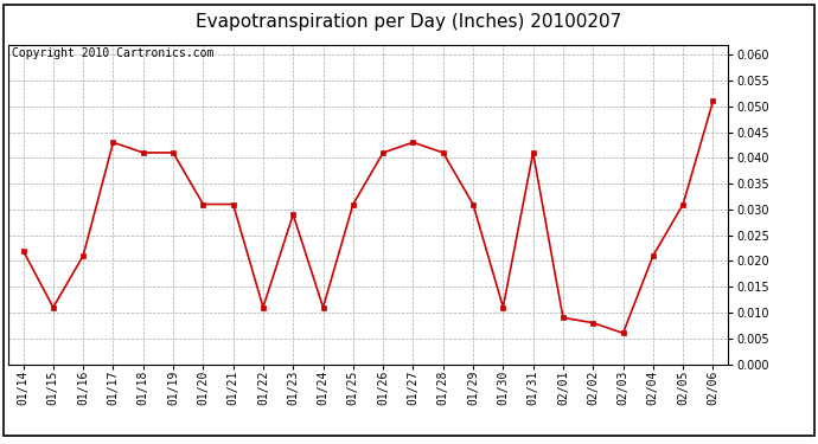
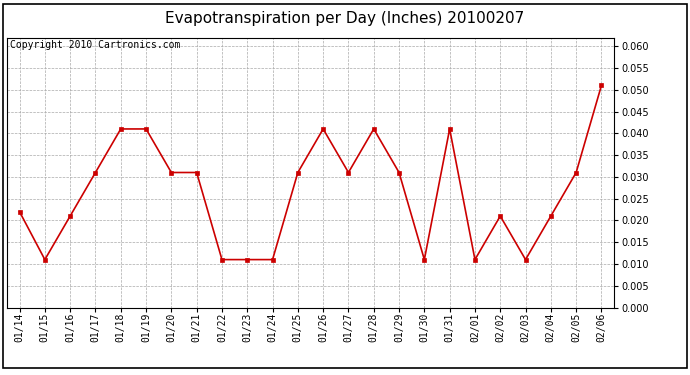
01/17: 0.043 -> 0.031
01/23: 0.029 -> 0.011
01/27: 0.043 -> 0.031
02/01: 0.009 -> 0.011
02/02: 0.008 -> 0.021
02/03: 0.006 -> 0.011
